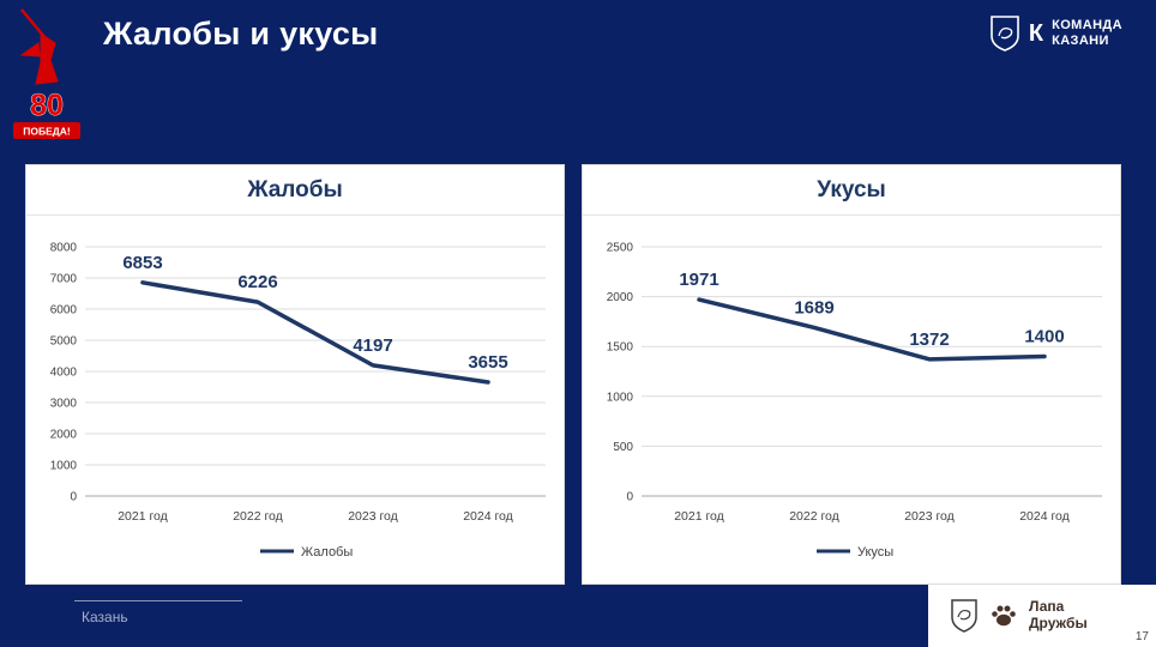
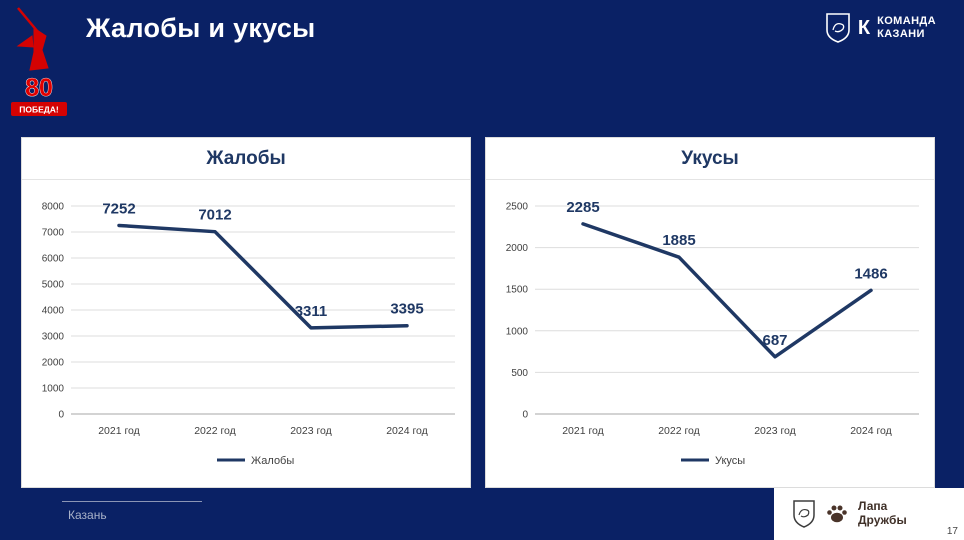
Жалобы/2021 год: 6853 -> 7252
Жалобы/2022 год: 6226 -> 7012
Жалобы/2023 год: 4197 -> 3311
Жалобы/2024 год: 3655 -> 3395
Укусы/2021 год: 1971 -> 2285
Укусы/2022 год: 1689 -> 1885
Укусы/2023 год: 1372 -> 687
Укусы/2024 год: 1400 -> 1486
